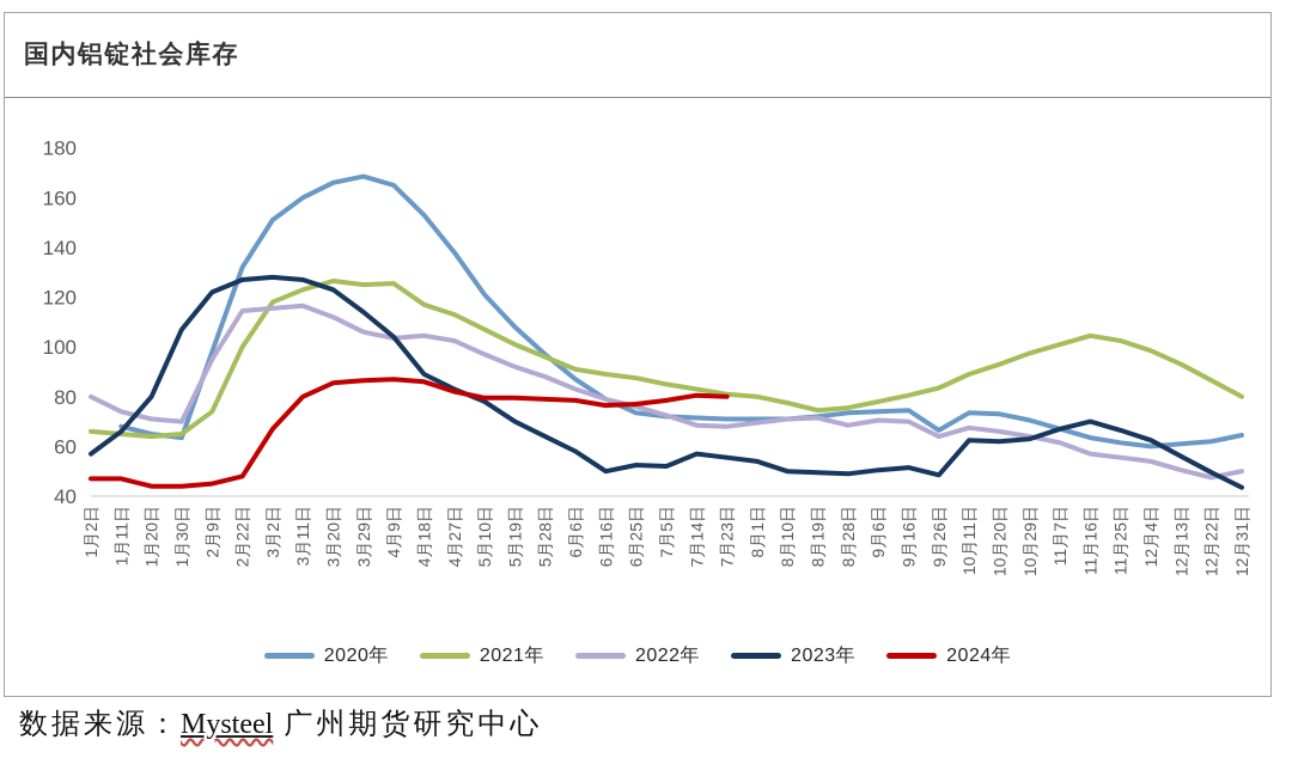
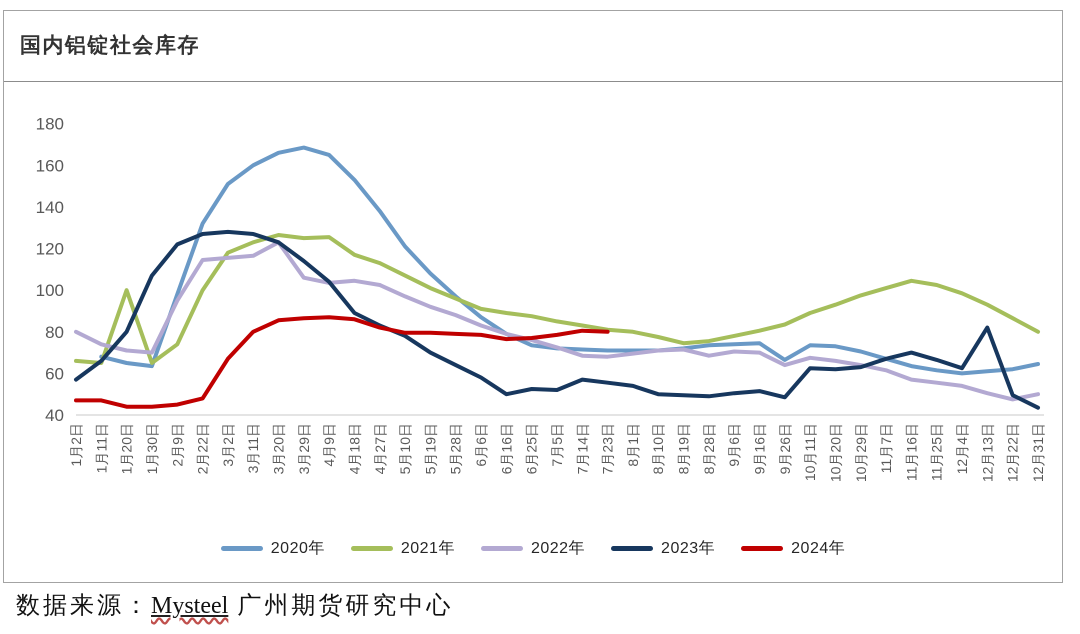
2021年/1月20日: 64 -> 100
2022年/3月20日: 112 -> 123
2023年/12月13日: 56 -> 82
